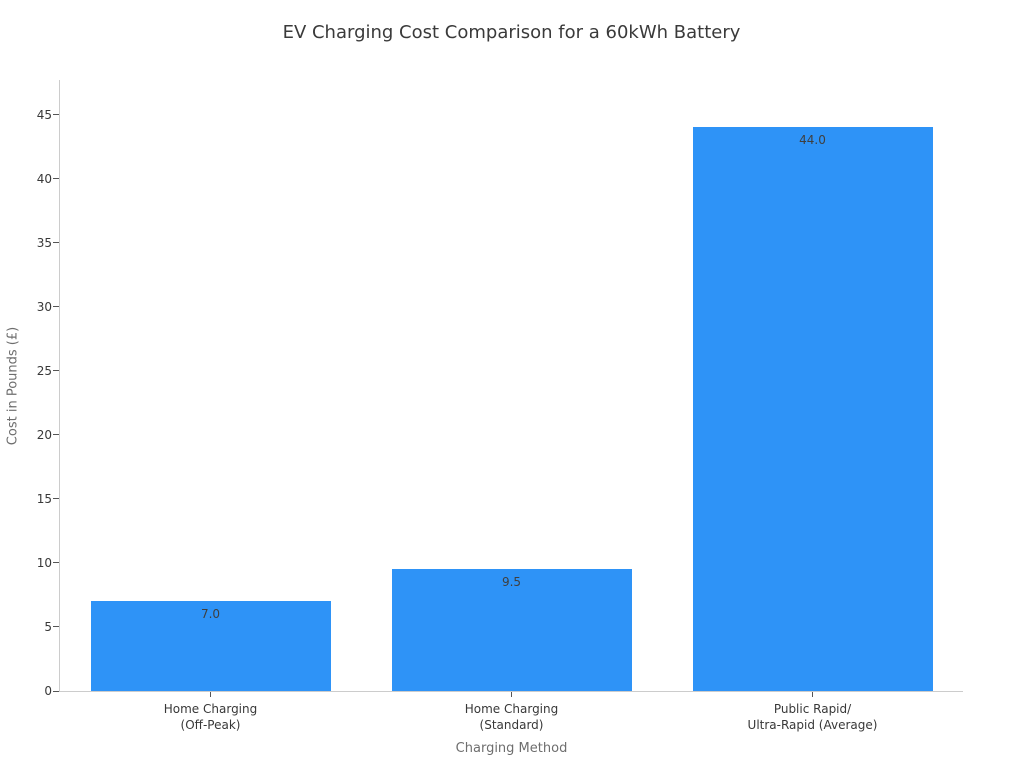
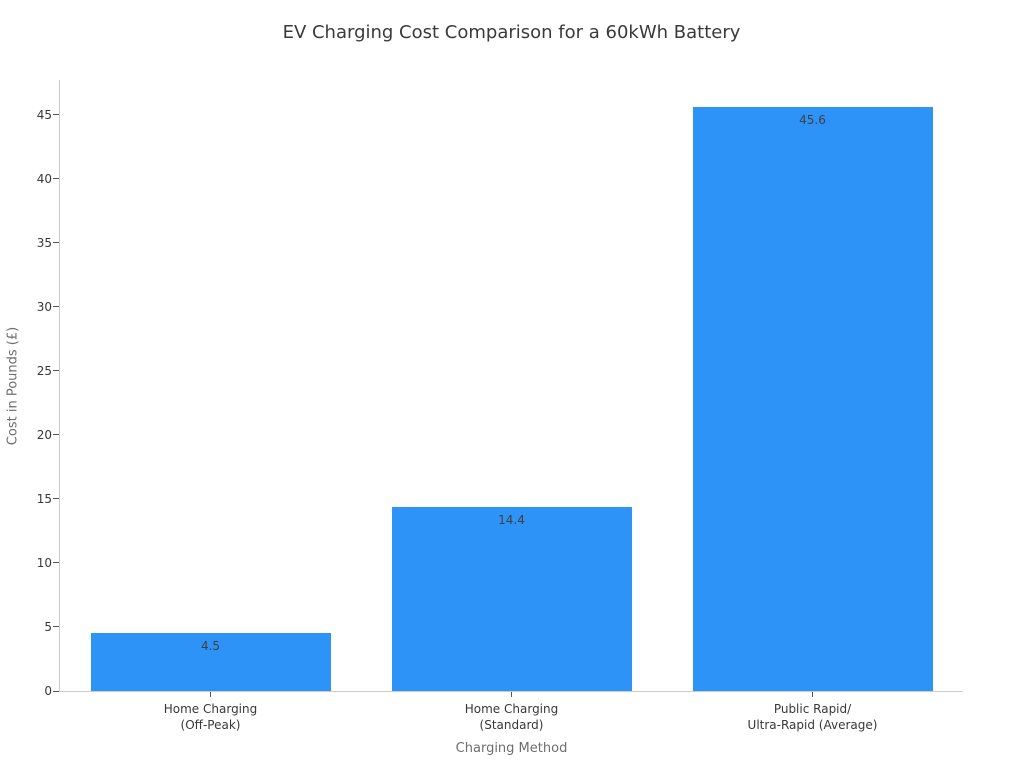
Home Charging (Off-Peak): 7.0 -> 4.5
Home Charging (Standard): 9.5 -> 14.4
Public Rapid/ Ultra-Rapid (Average): 44.0 -> 45.6
